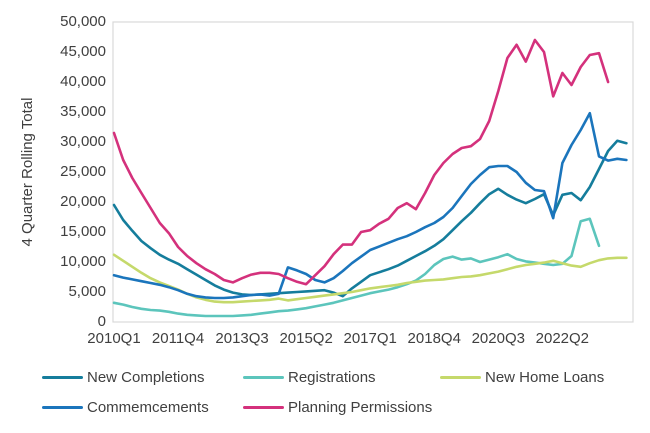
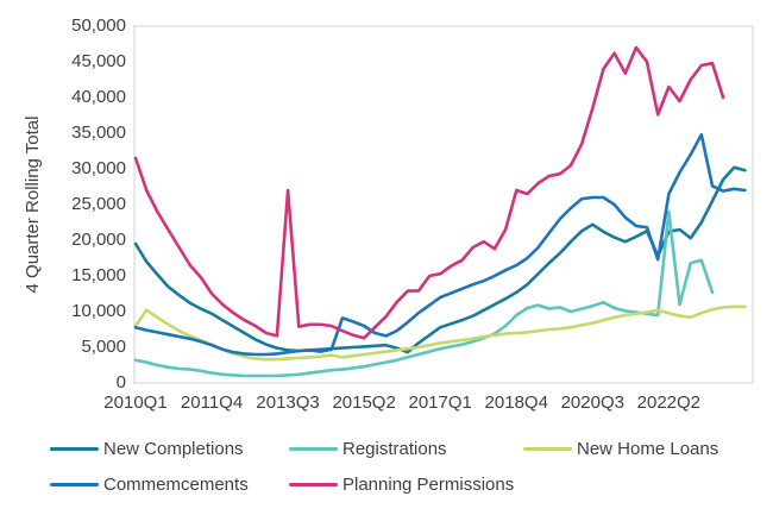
New Home Loans/2010Q1: 11000 -> 8000
Planning Permissions/2013Q3: 7000 -> 27000
Planning Permissions/2018Q4: 24000 -> 27000
Registrations/2022Q2: 10000 -> 24000
